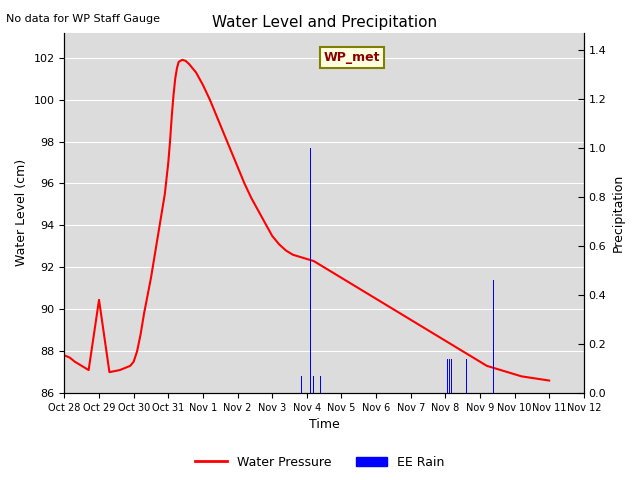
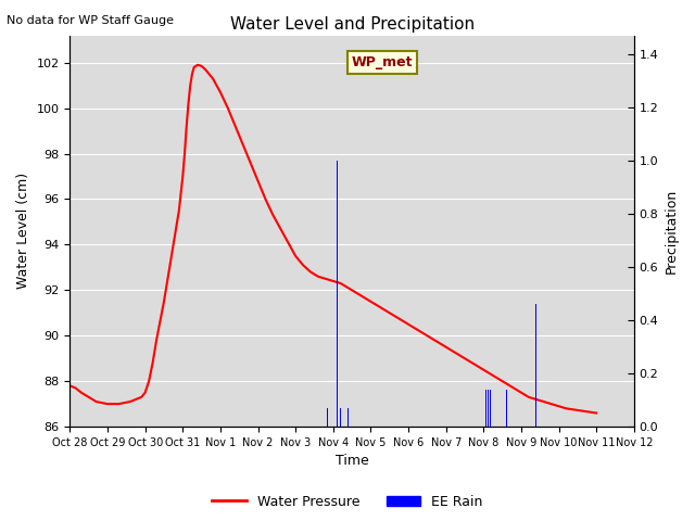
Water Pressure/Oct 29: 90.45 -> 87.00
